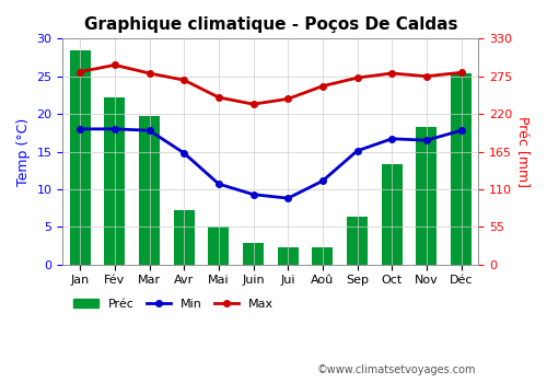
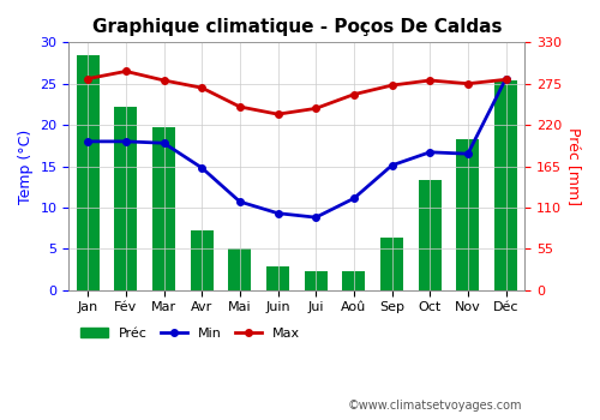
Min/Déc: 17.8 -> 25.6
